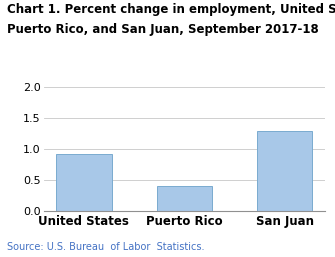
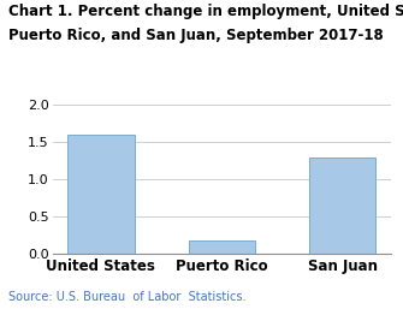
United States: 0.92 -> 1.60
Puerto Rico: 0.40 -> 0.18
